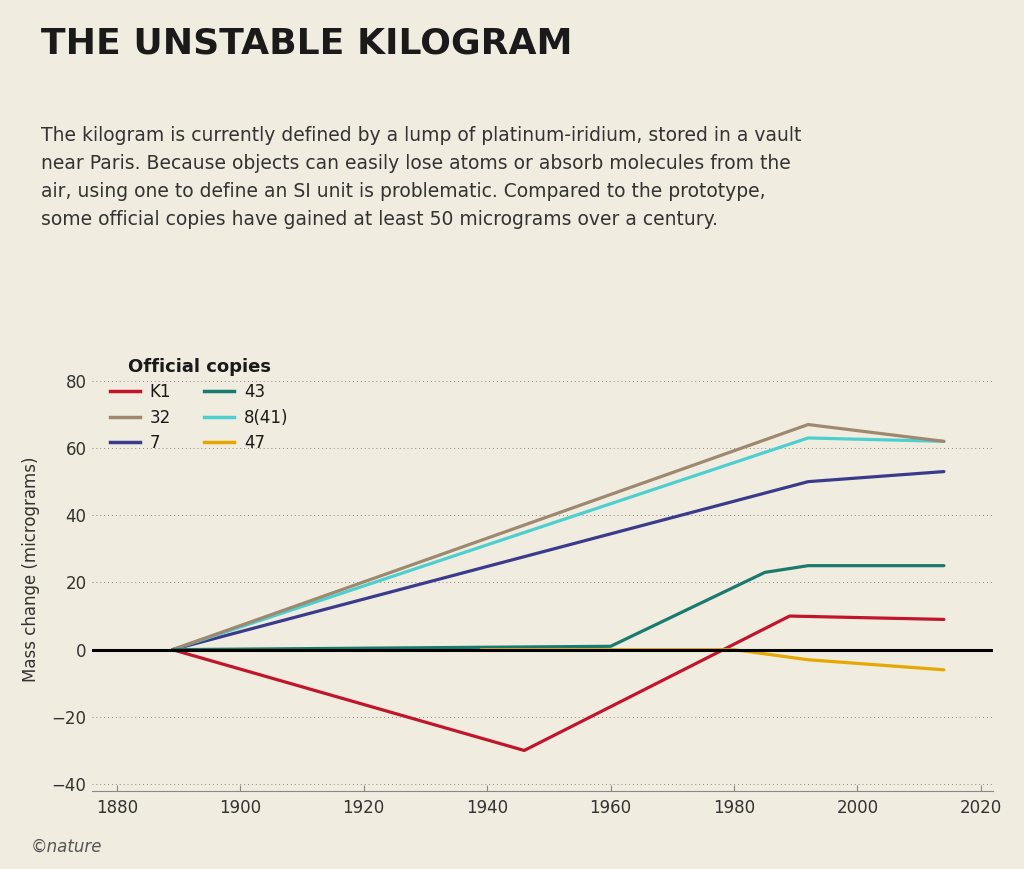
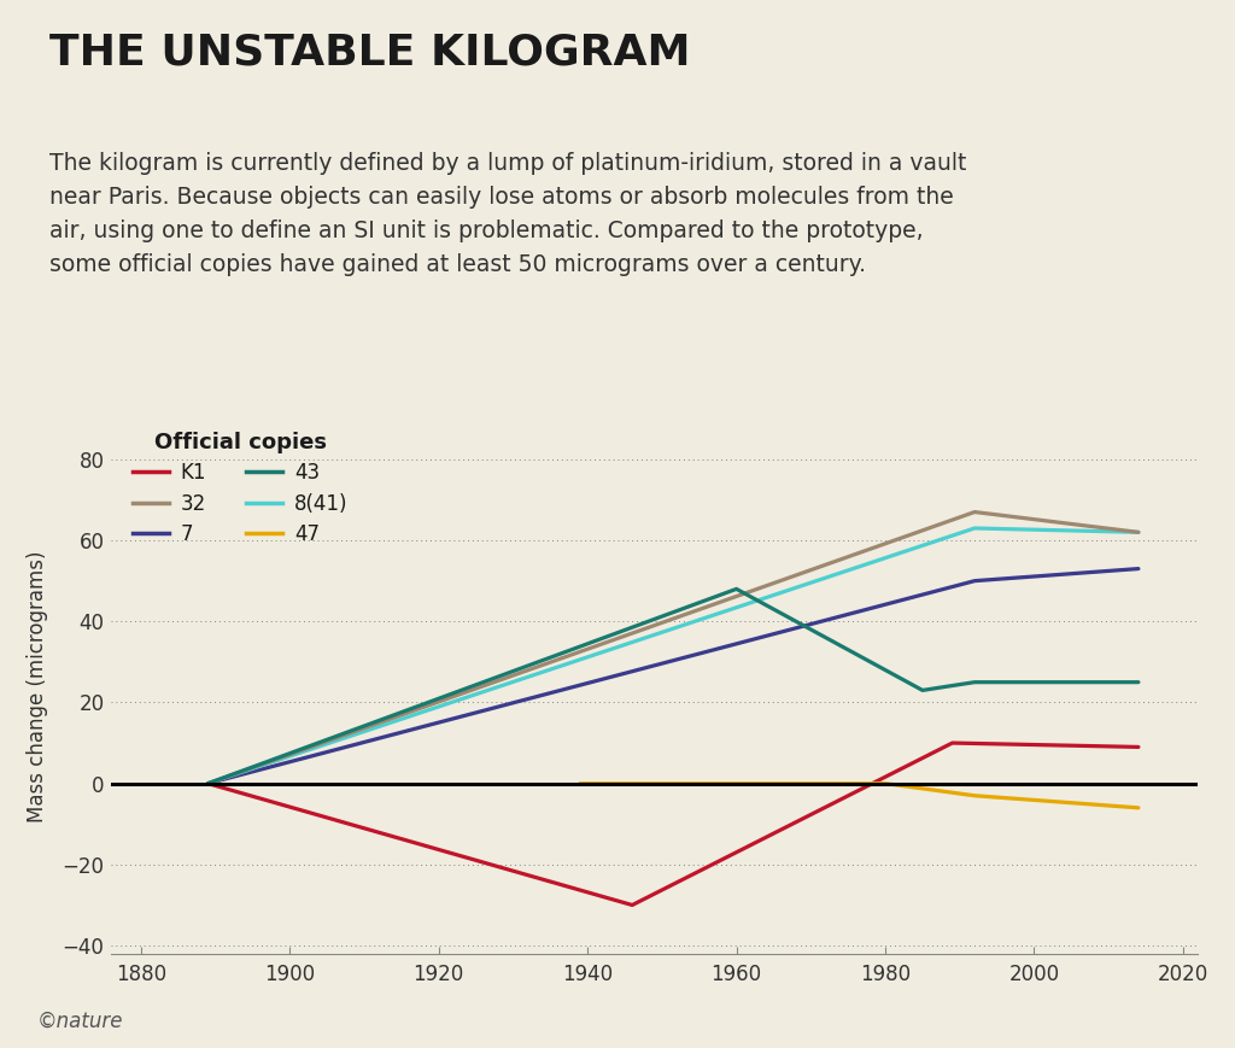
43/1960: 1 -> 48
